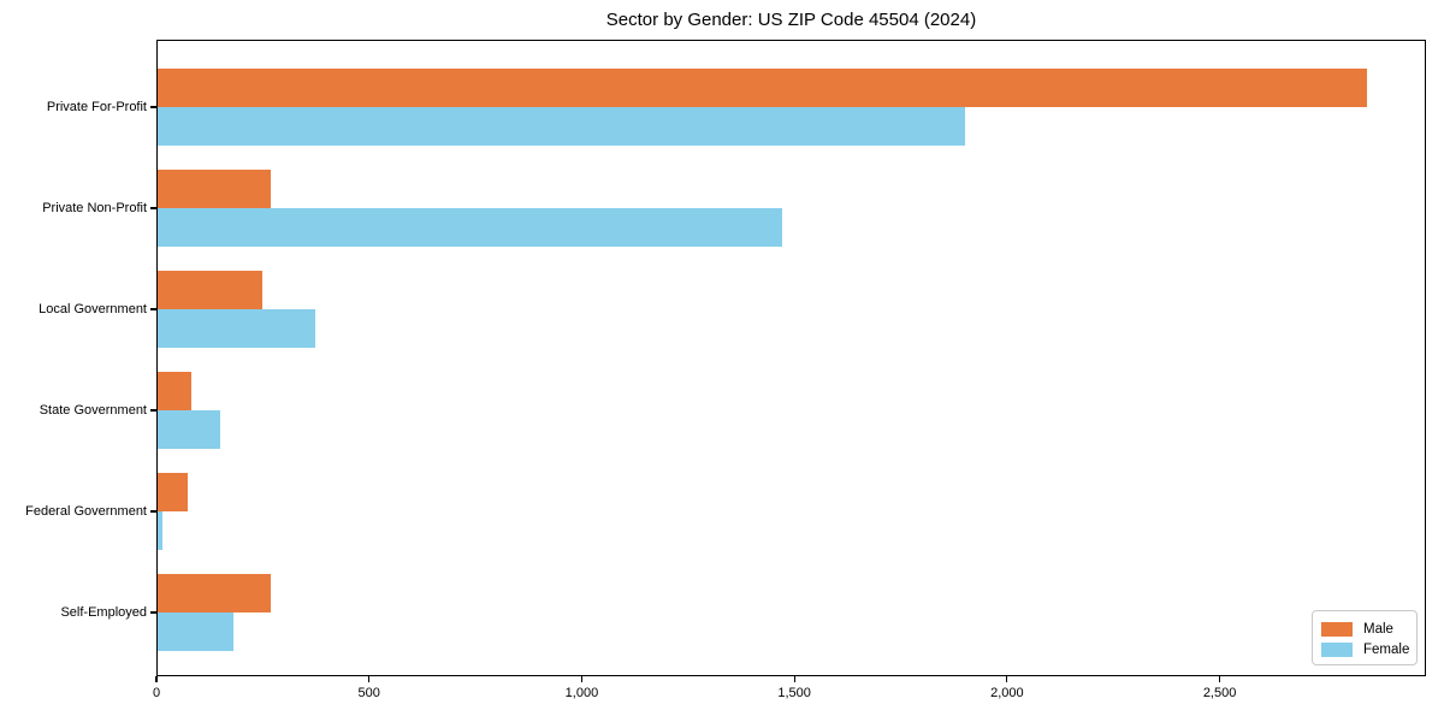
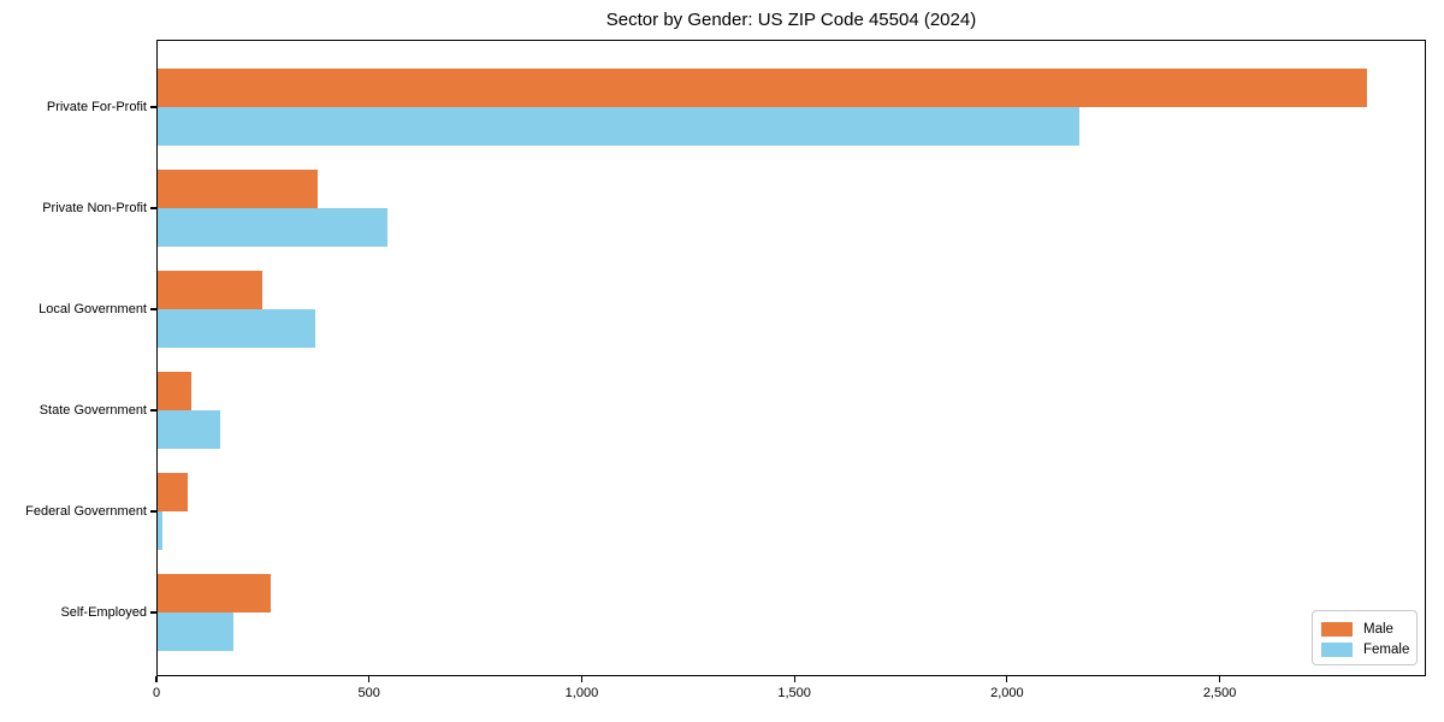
Female/Private For-Profit: 1900 -> 2170
Male/Private Non-Profit: 270 -> 380
Female/Private Non-Profit: 1470 -> 540
